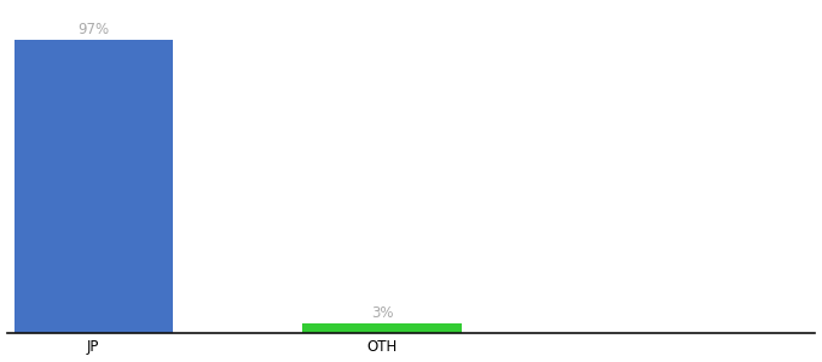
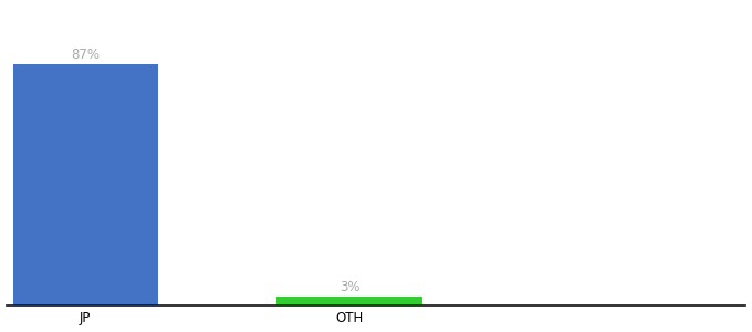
JP: 97% -> 87%
